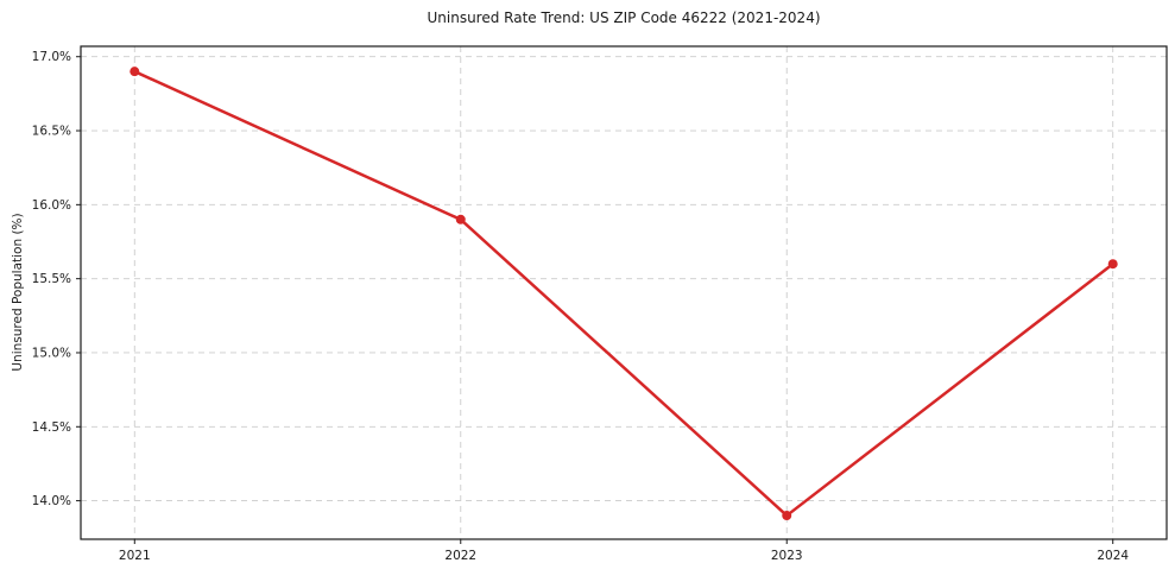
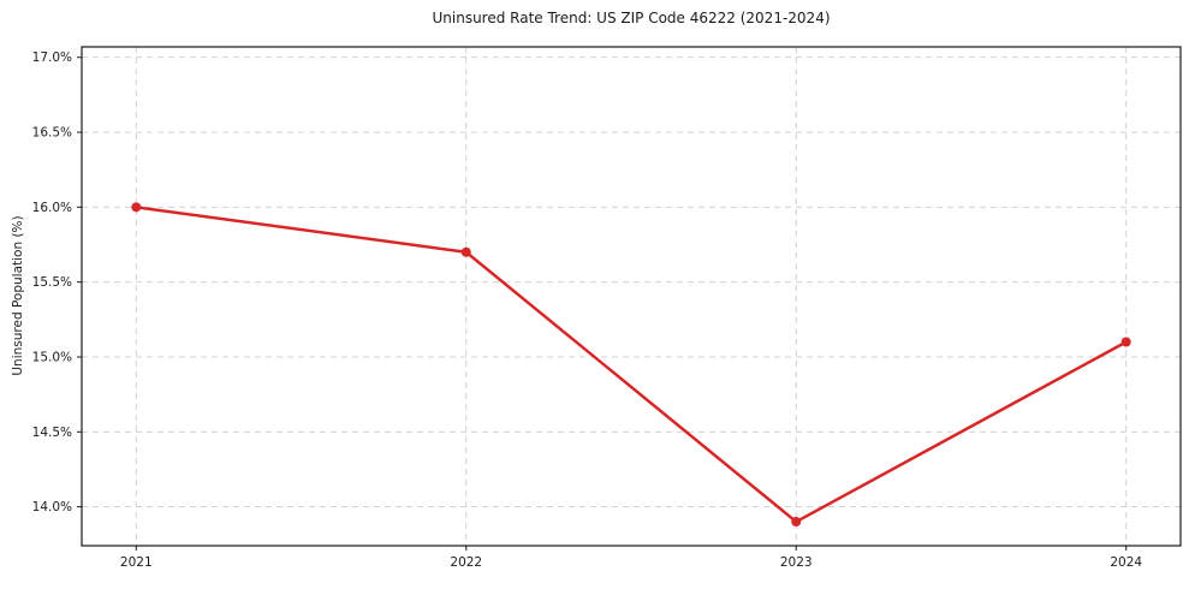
2021: 16.9% -> 16.0%
2022: 15.9% -> 15.7%
2024: 15.6% -> 15.1%
